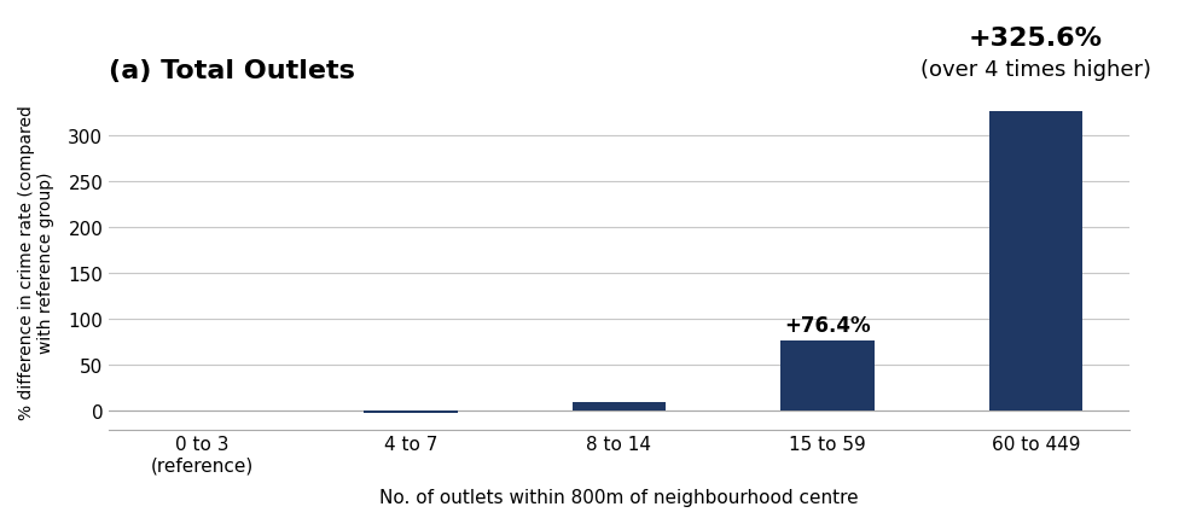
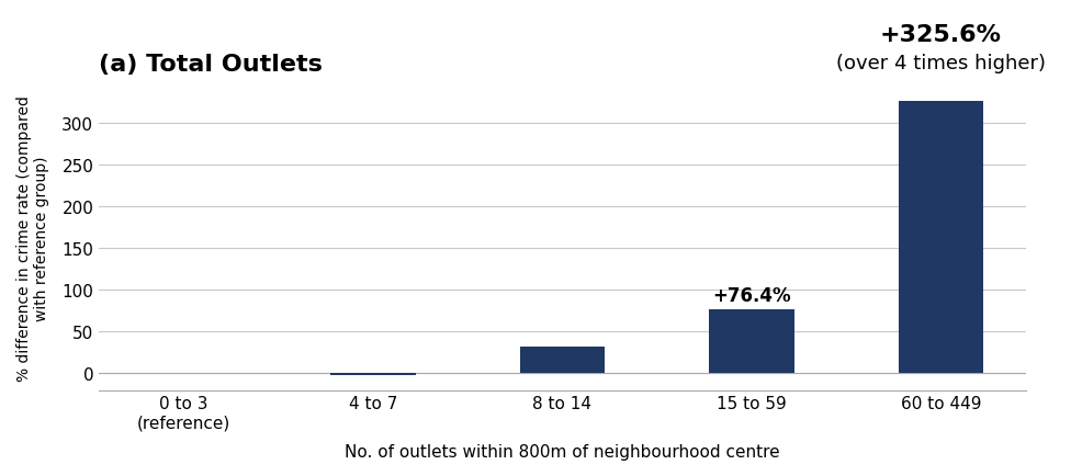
8 to 14: 10 -> 32
